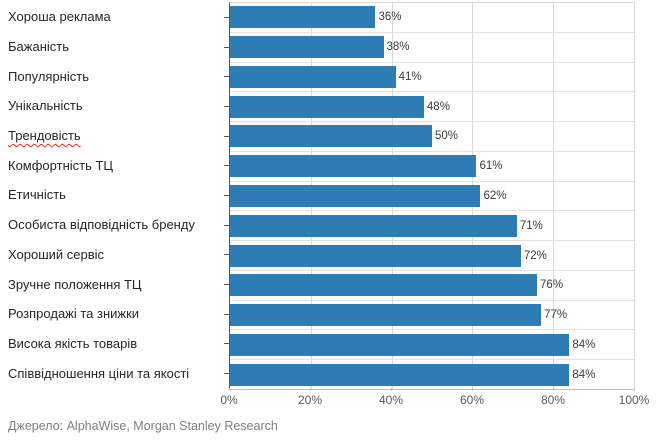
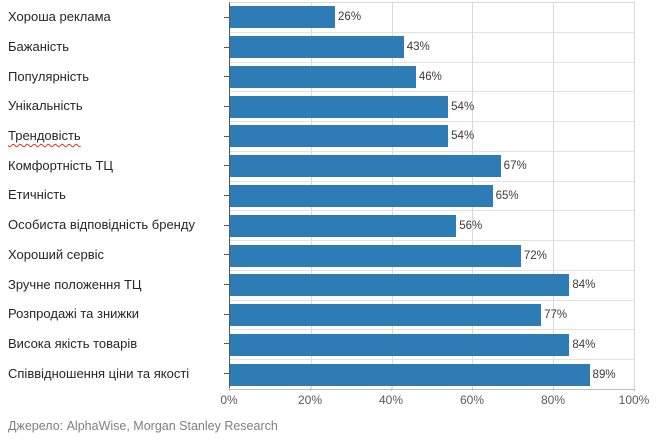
Хороша реклама: 36% -> 26%
Бажаність: 38% -> 43%
Популярність: 41% -> 46%
Унікальність: 48% -> 54%
Трендовість: 50% -> 54%
Комфортність ТЦ: 61% -> 67%
Етичність: 62% -> 65%
Особиста відповідність бренду: 71% -> 56%
Зручне положення ТЦ: 76% -> 84%
Співвідношення ціни та якості: 84% -> 89%
